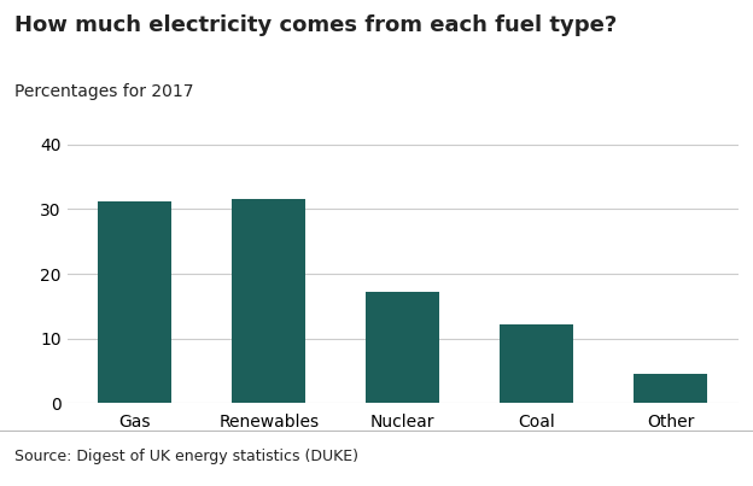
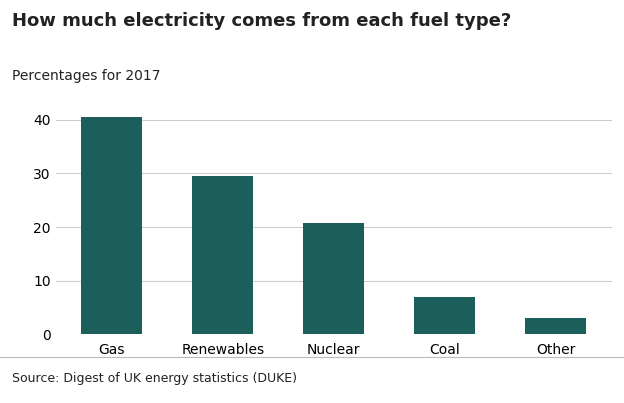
Gas: 31.2 -> 40.5
Renewables: 31.6 -> 29.5
Nuclear: 17.2 -> 20.8
Coal: 12.2 -> 7.0
Other: 4.6 -> 3.0
